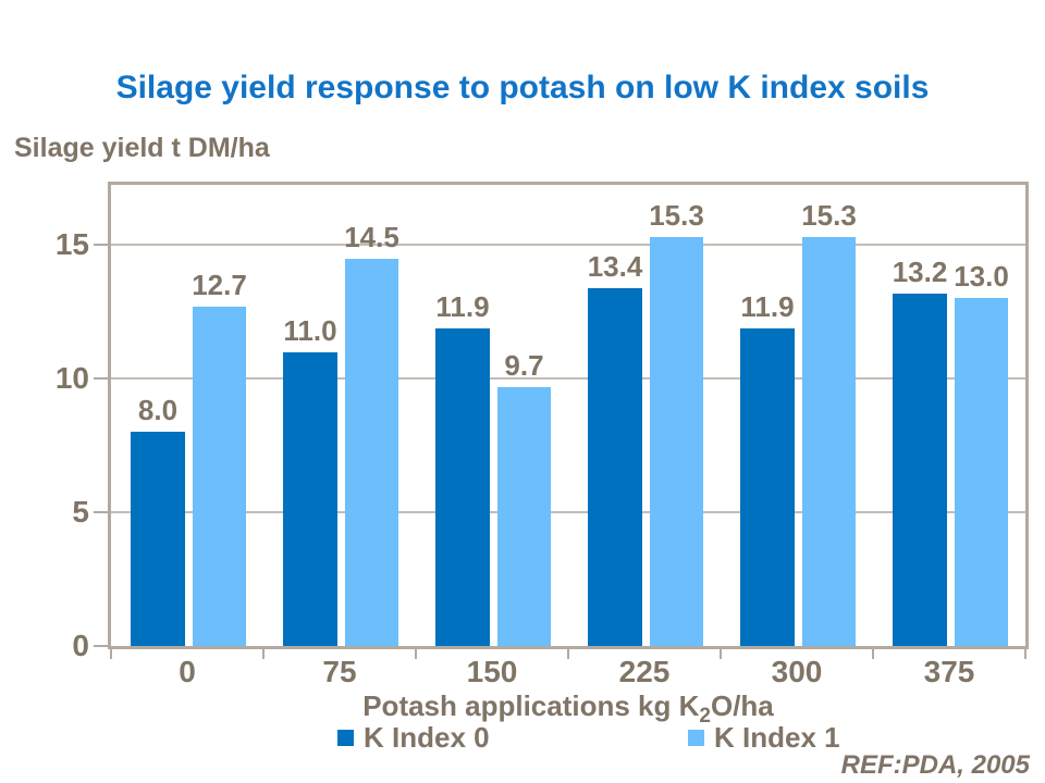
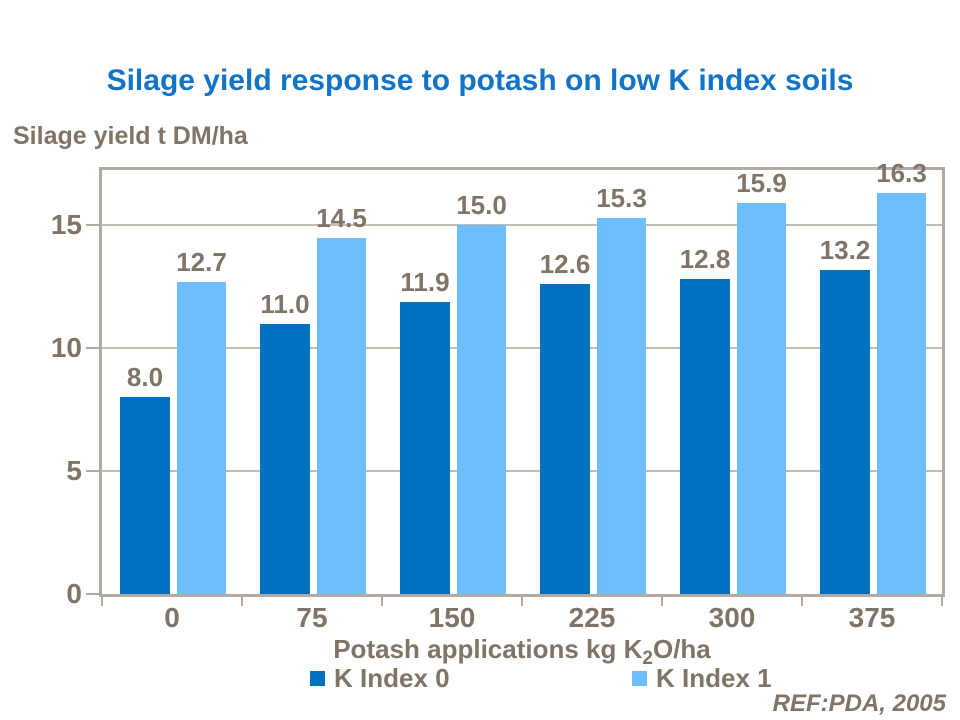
K Index 1/150: 9.7 -> 15.0
K Index 0/225: 13.4 -> 12.6
K Index 0/300: 11.9 -> 12.8
K Index 1/300: 15.3 -> 15.9
K Index 1/375: 13.0 -> 16.3
